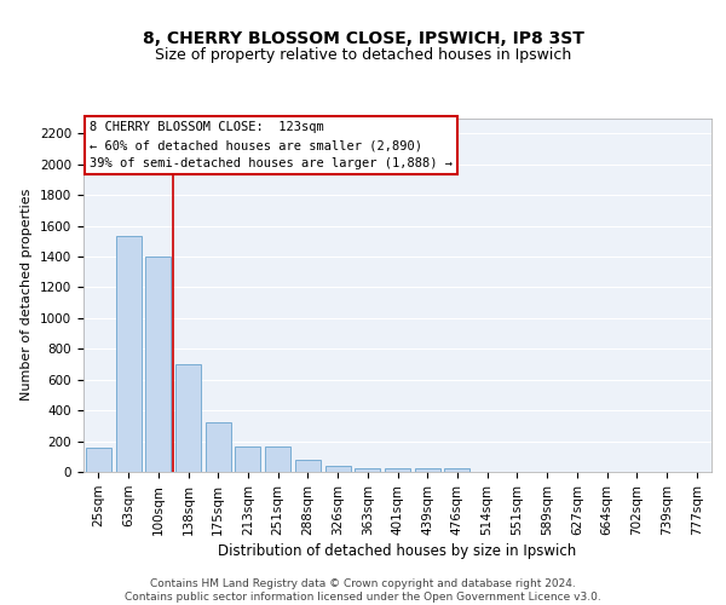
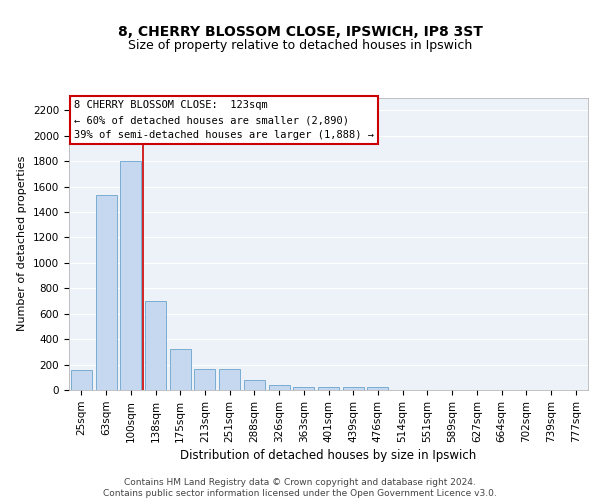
100sqm: 1400 -> 1800
